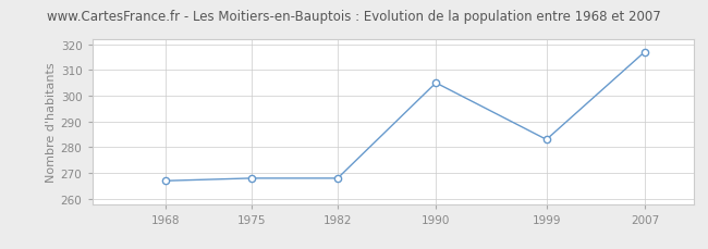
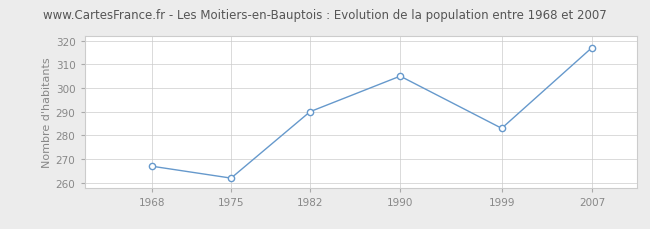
1975: 268 -> 262
1982: 268 -> 290
